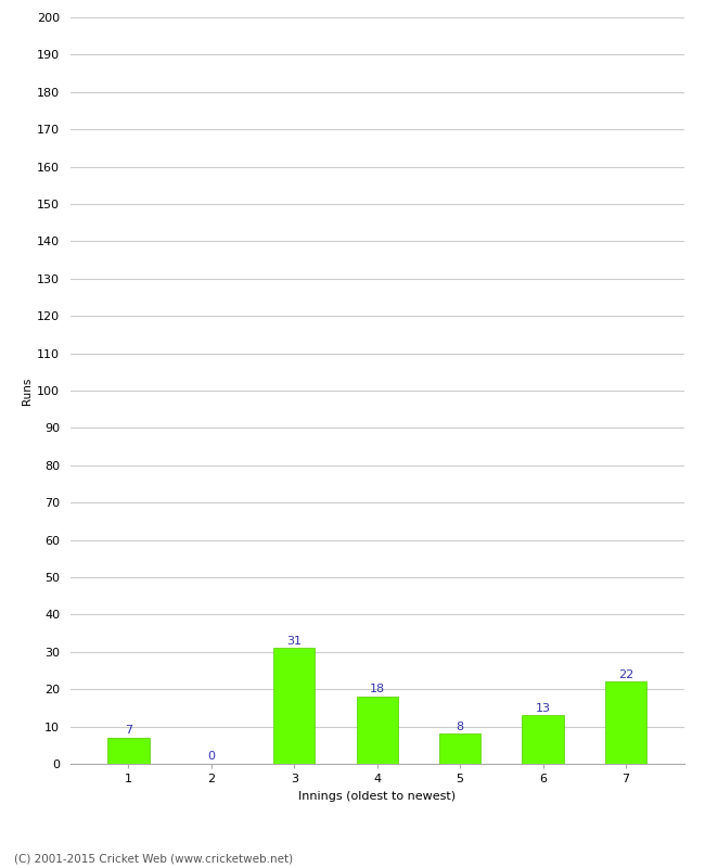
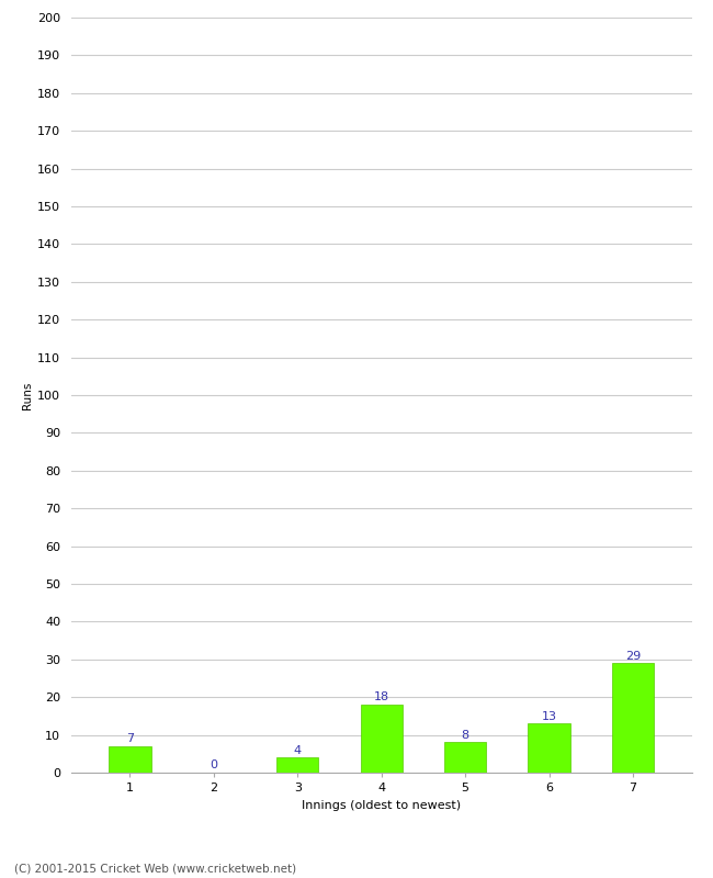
3: 31 -> 4
7: 22 -> 29
